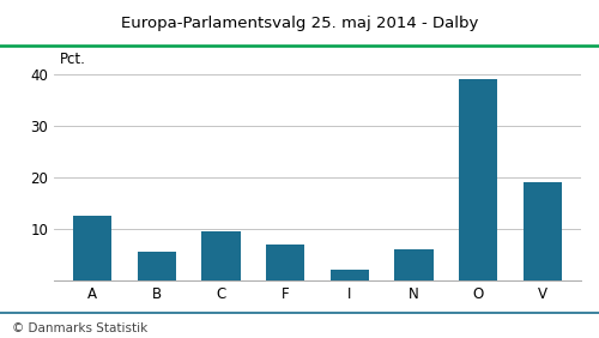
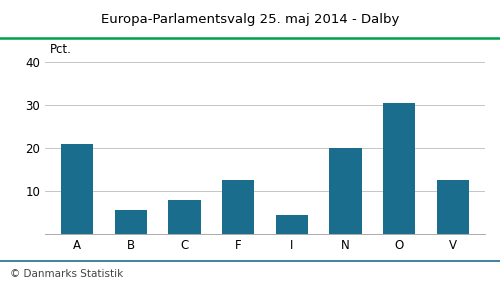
A: 12.5 -> 21.0
C: 9.5 -> 8.0
F: 7.0 -> 12.5
I: 2.0 -> 4.5
N: 6.0 -> 20.0
O: 39.0 -> 30.5
V: 19.0 -> 12.5
